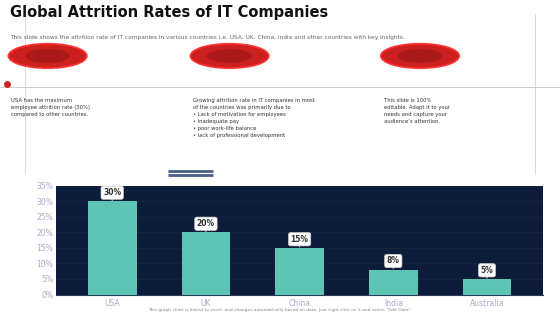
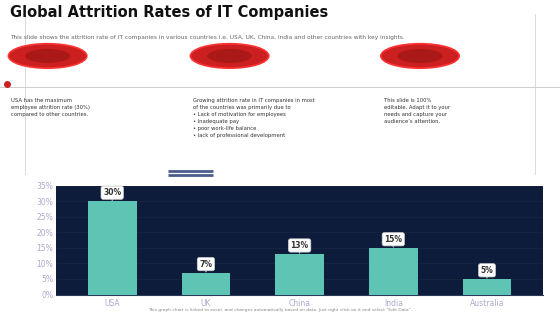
UK: 20% -> 7%
China: 15% -> 13%
India: 8% -> 15%
